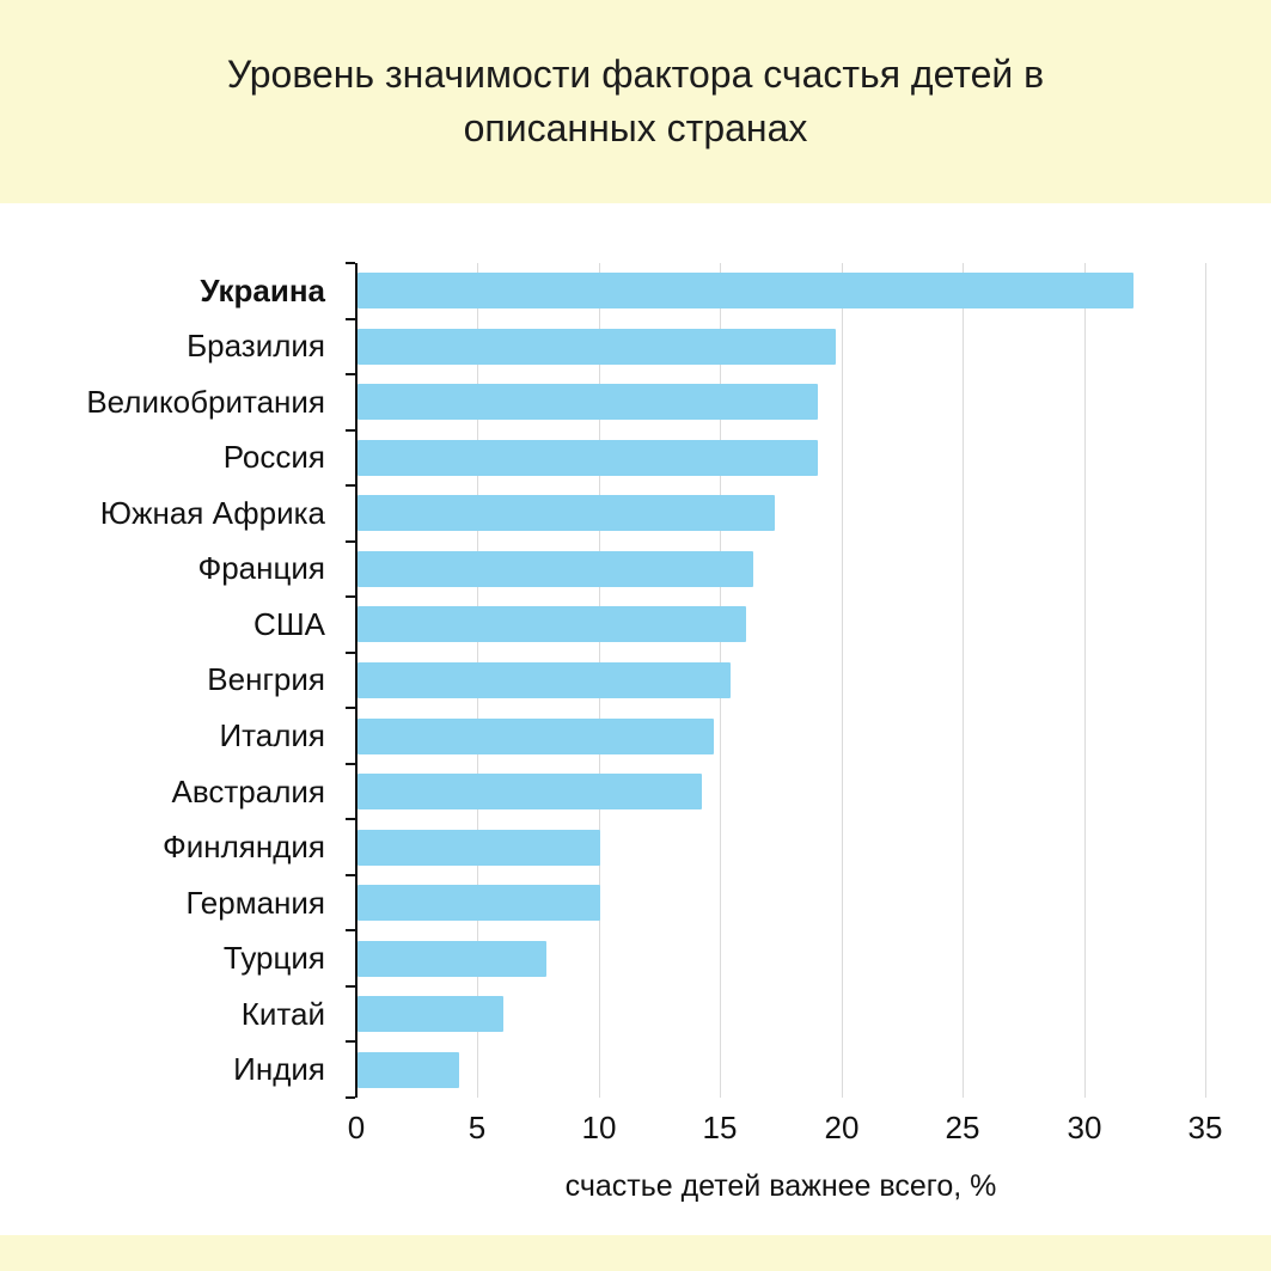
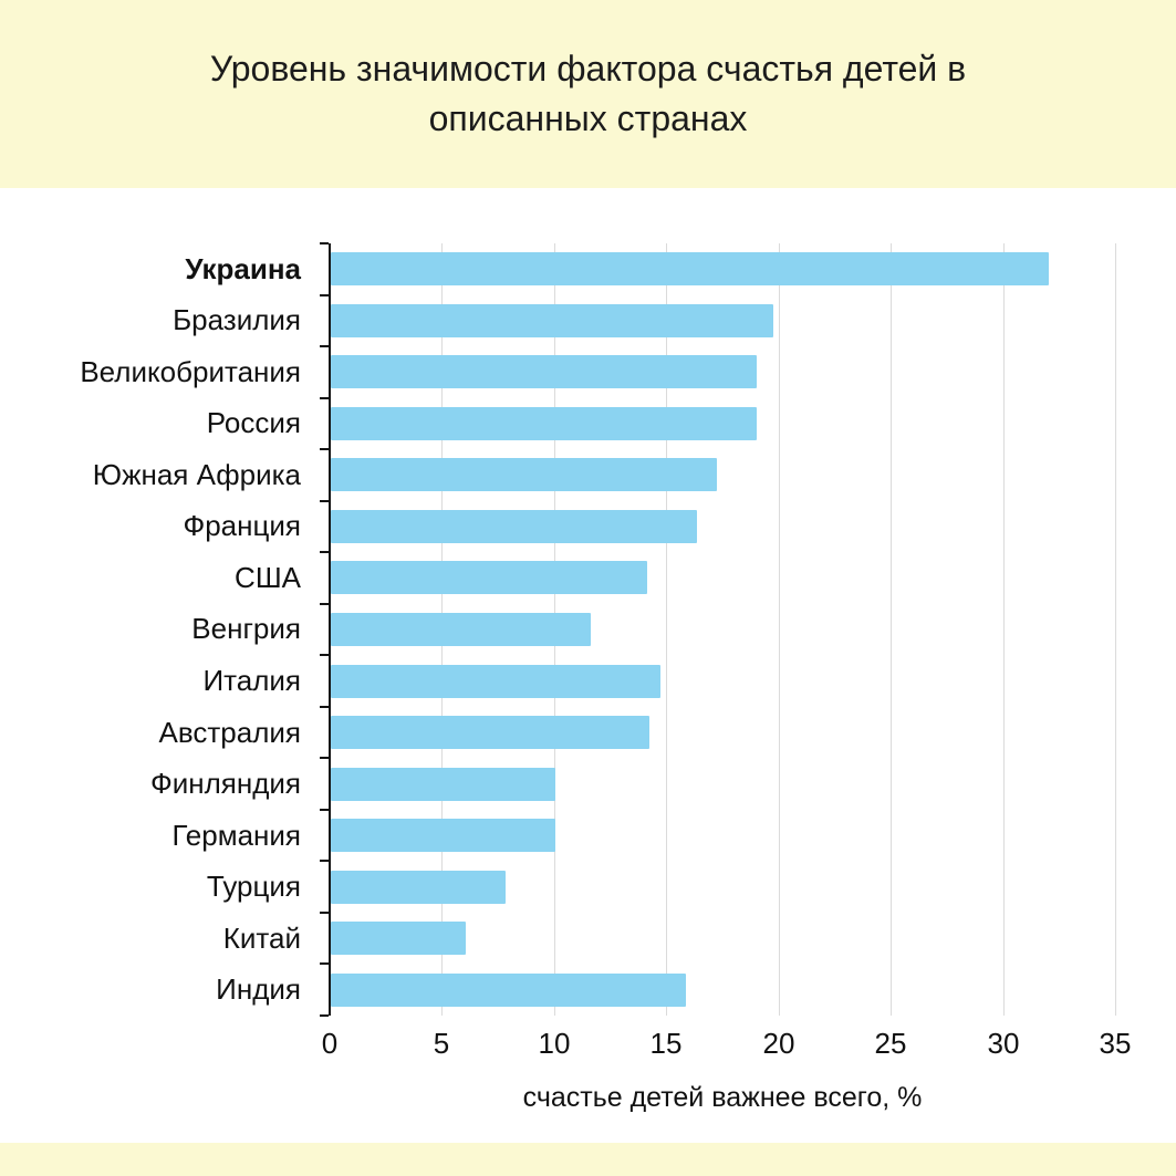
США: 16.0 -> 14.1
Венгрия: 15.4 -> 11.6
Индия: 4.2 -> 15.8
